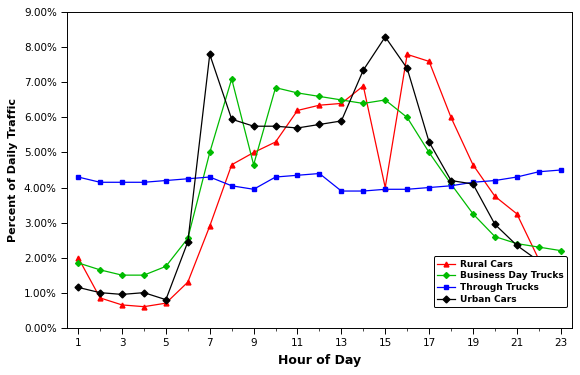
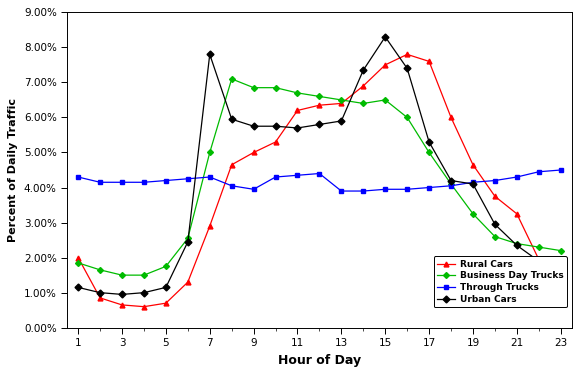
Urban Cars/5: 0.80% -> 1.15%
Business Day Trucks/9: 4.65% -> 6.85%
Rural Cars/15: 4.00% -> 7.50%
